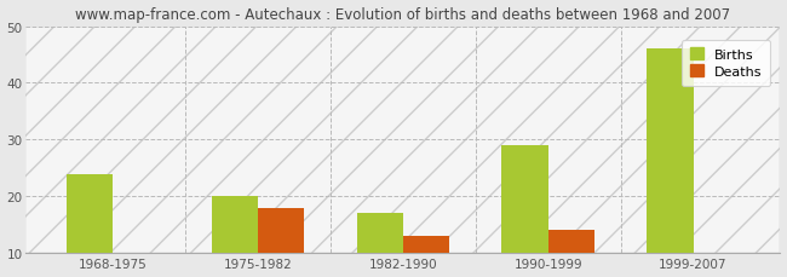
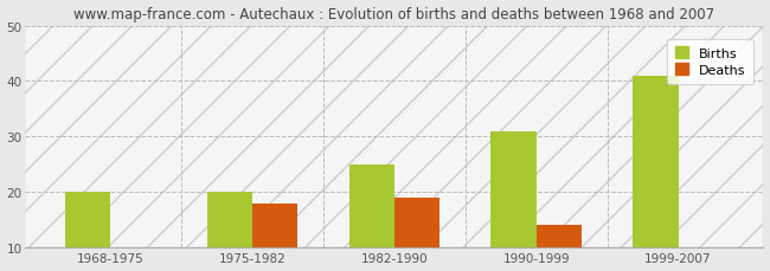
Births/1968-1975: 24 -> 20
Births/1982-1990: 17 -> 25
Deaths/1982-1990: 13 -> 19
Births/1990-1999: 29 -> 31
Births/1999-2007: 46 -> 41
